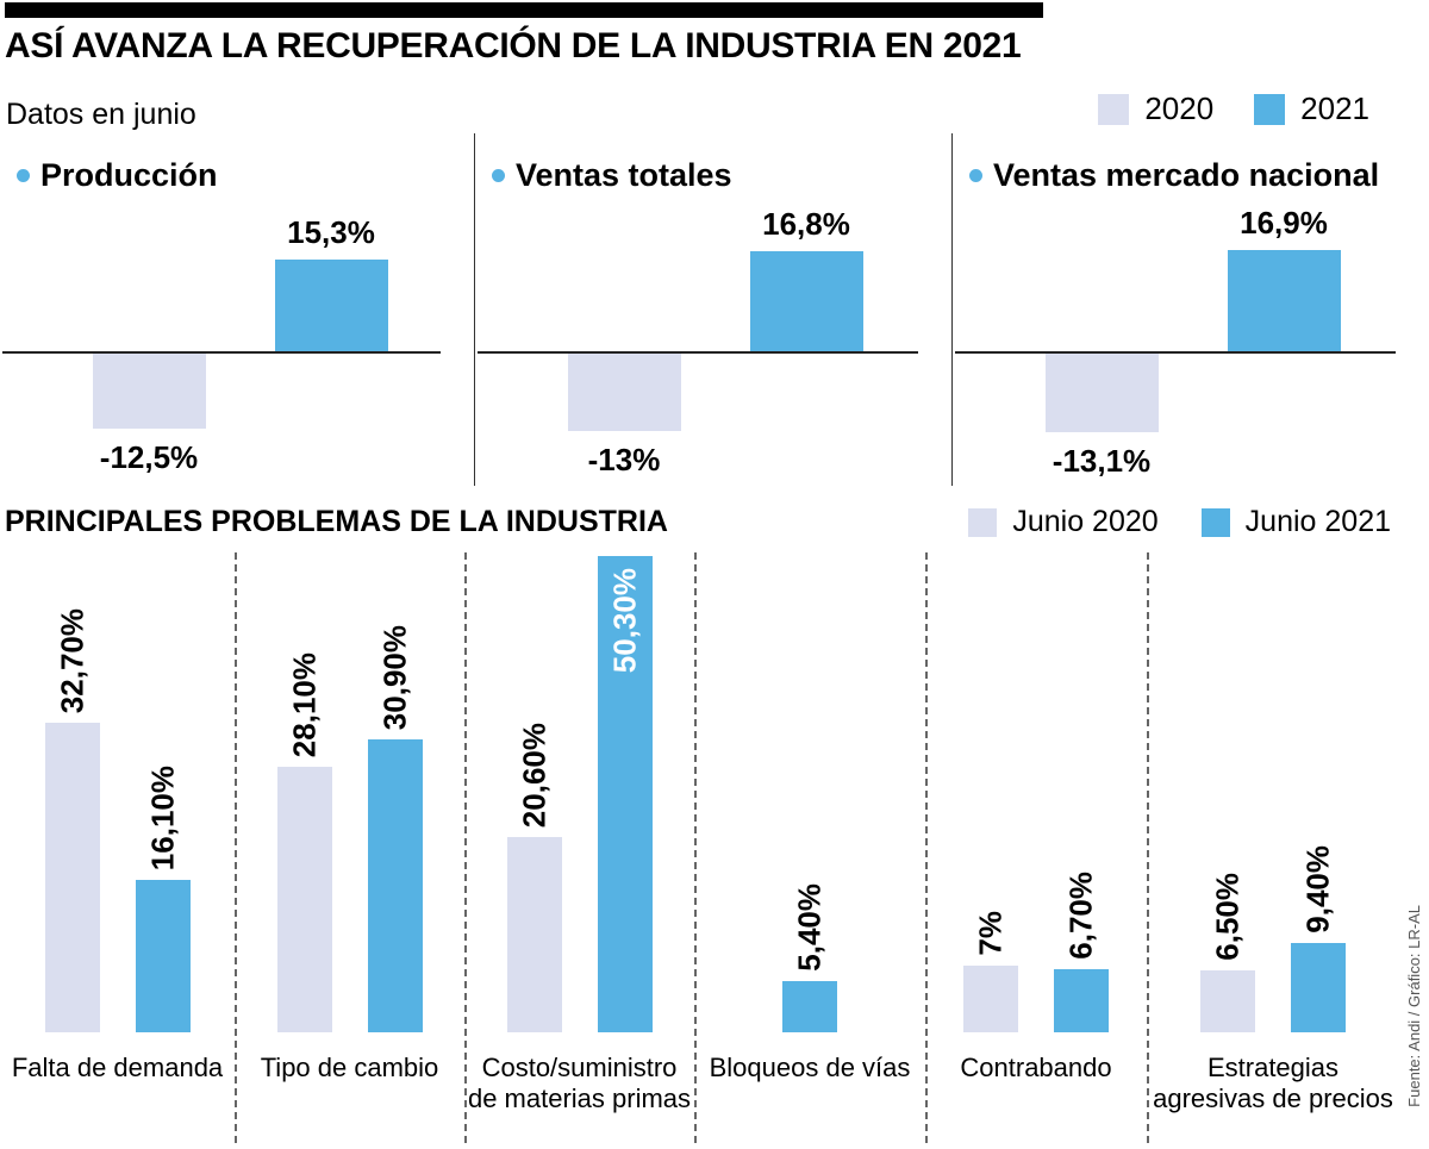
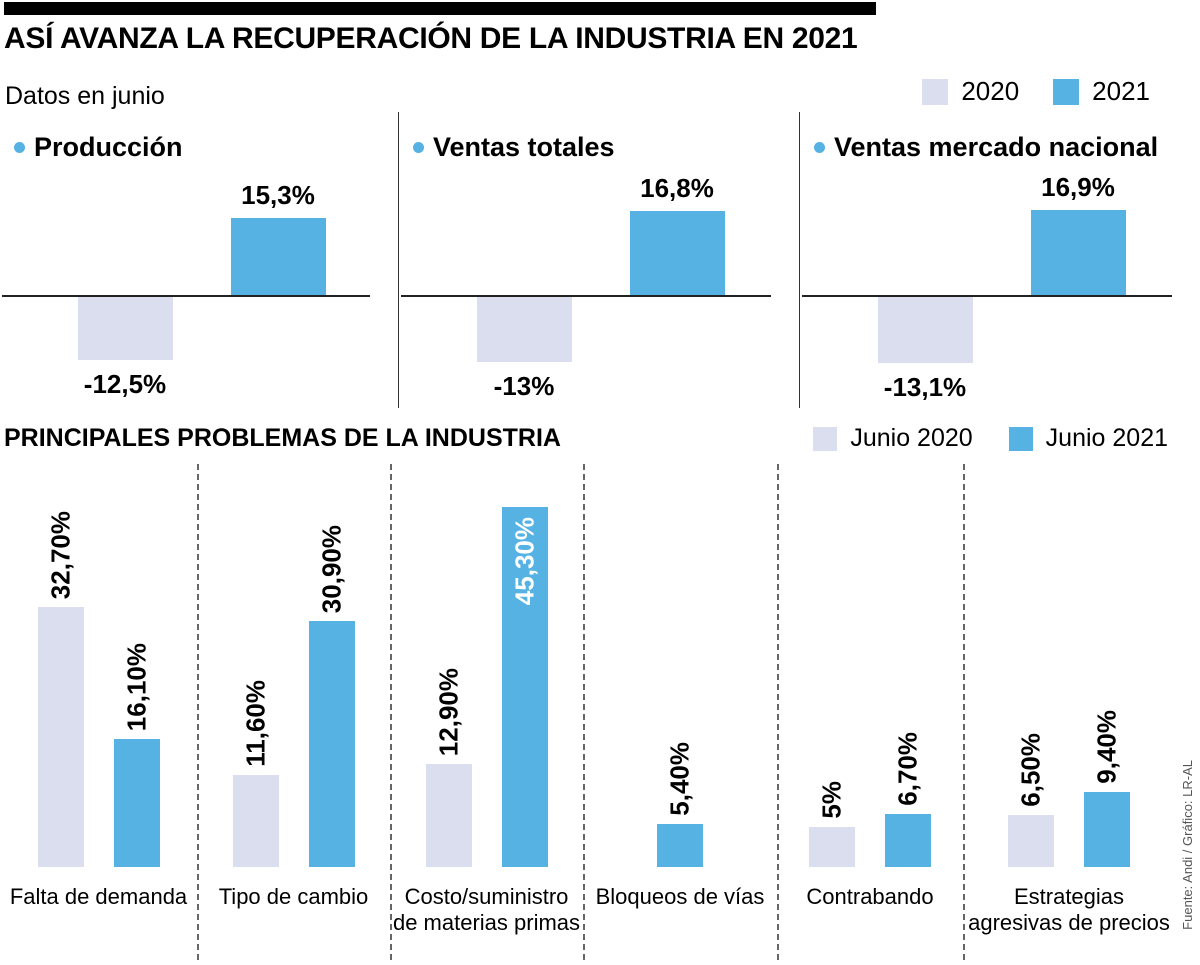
PRINCIPALES PROBLEMAS DE LA INDUSTRIA/Junio 2020/Tipo de cambio: 28,10% -> 11,60%
PRINCIPALES PROBLEMAS DE LA INDUSTRIA/Junio 2020/Costo/suministro de materias primas: 20,60% -> 12,90%
PRINCIPALES PROBLEMAS DE LA INDUSTRIA/Junio 2021/Costo/suministro de materias primas: 50,30% -> 45,30%
PRINCIPALES PROBLEMAS DE LA INDUSTRIA/Junio 2020/Contrabando: 7% -> 5%
